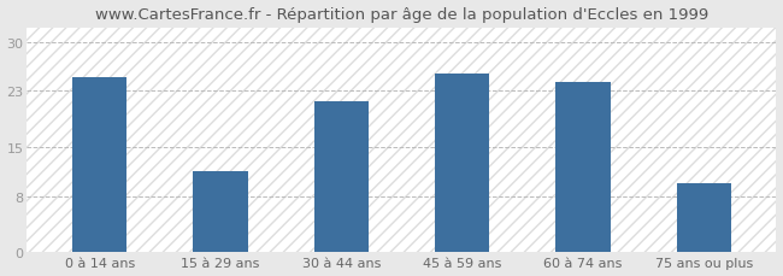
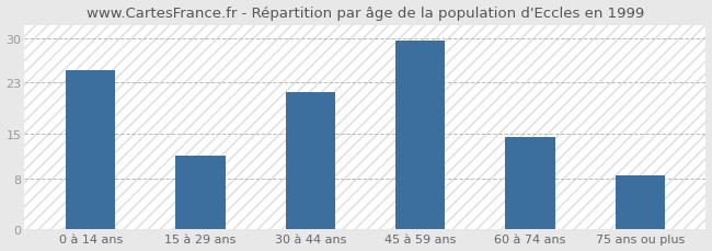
45 à 59 ans: 25.4 -> 29.5
60 à 74 ans: 24.2 -> 14.5
75 ans ou plus: 9.8 -> 8.5
